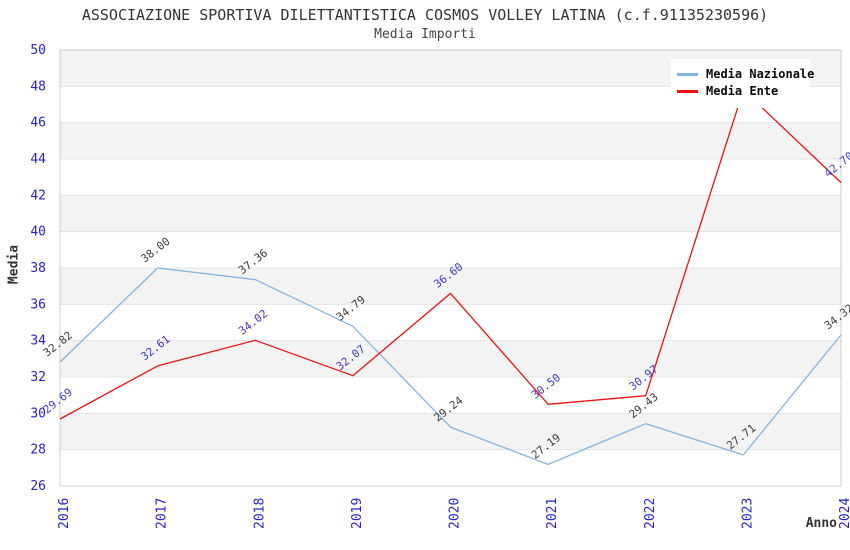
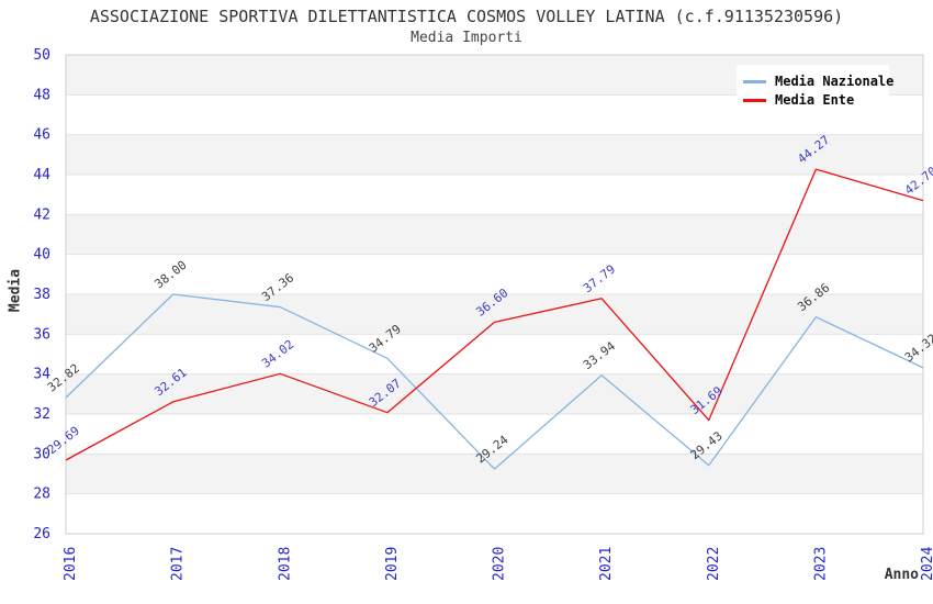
Media Nazionale/2021: 27.19 -> 33.94
Media Ente/2021: 30.50 -> 37.79
Media Ente/2022: 30.97 -> 31.69
Media Nazionale/2023: 27.71 -> 36.86
Media Ente/2023: 47.80 -> 44.27
